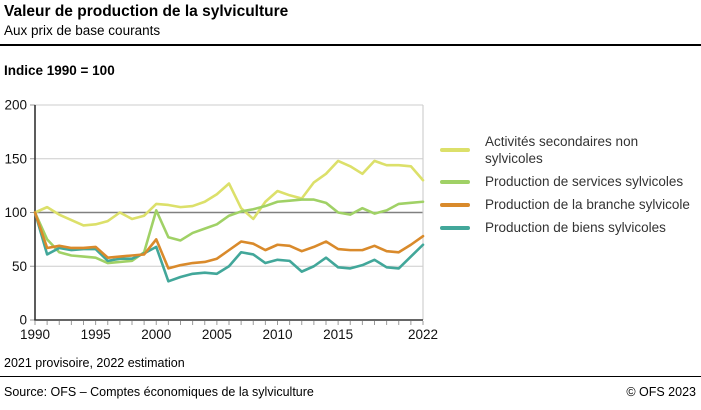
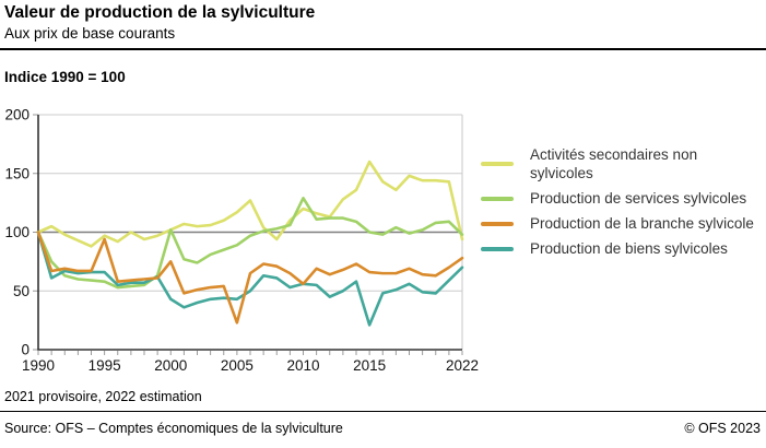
Activités secondaires non sylvicoles/1995: 89 -> 97
Production de la branche sylvicole/1995: 68 -> 94
Activités secondaires non sylvicoles/2000: 108 -> 102
Production de biens sylvicoles/2000: 68 -> 43
Production de la branche sylvicole/2005: 57 -> 23
Production de services sylvicoles/2010: 110 -> 129
Production de la branche sylvicole/2010: 70 -> 56
Activités secondaires non sylvicoles/2015: 148 -> 160
Production de biens sylvicoles/2015: 49 -> 21
Activités secondaires non sylvicoles/2022: 130 -> 94
Production de services sylvicoles/2022: 110 -> 98
